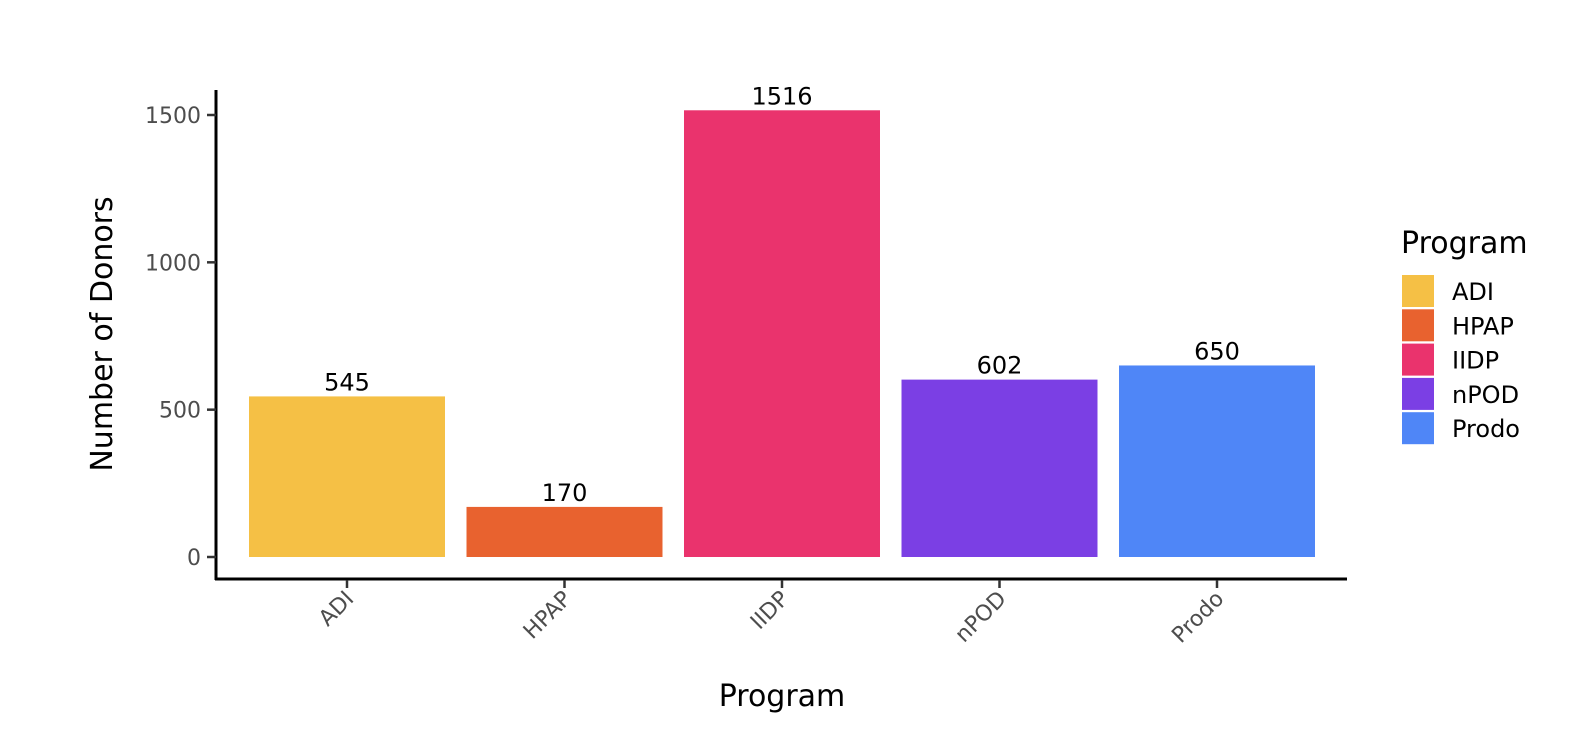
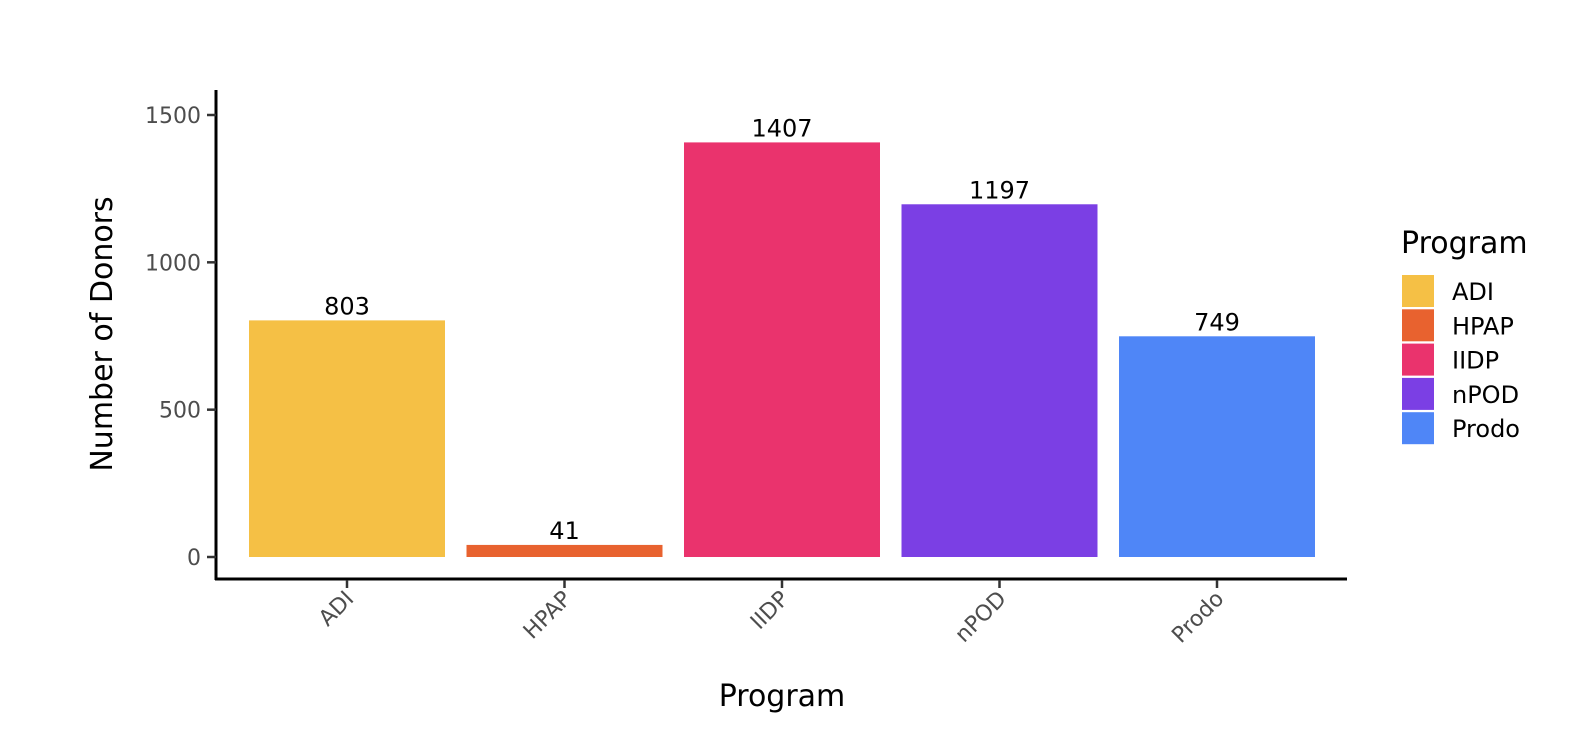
ADI: 545 -> 803
HPAP: 170 -> 41
IIDP: 1516 -> 1407
nPOD: 602 -> 1197
Prodo: 650 -> 749
